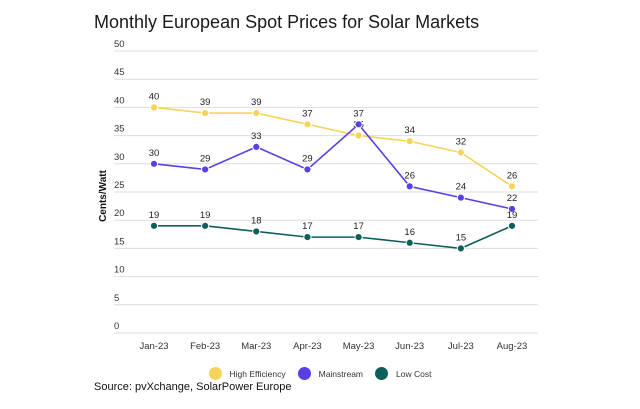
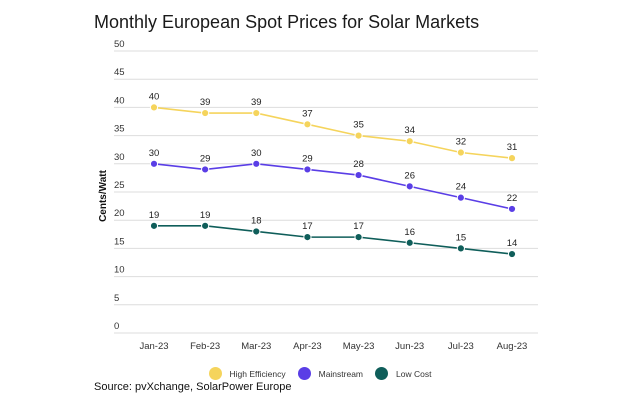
Mainstream/Mar-23: 33 -> 30
Mainstream/May-23: 37 -> 28
High Efficiency/Aug-23: 26 -> 31
Low Cost/Aug-23: 19 -> 14
